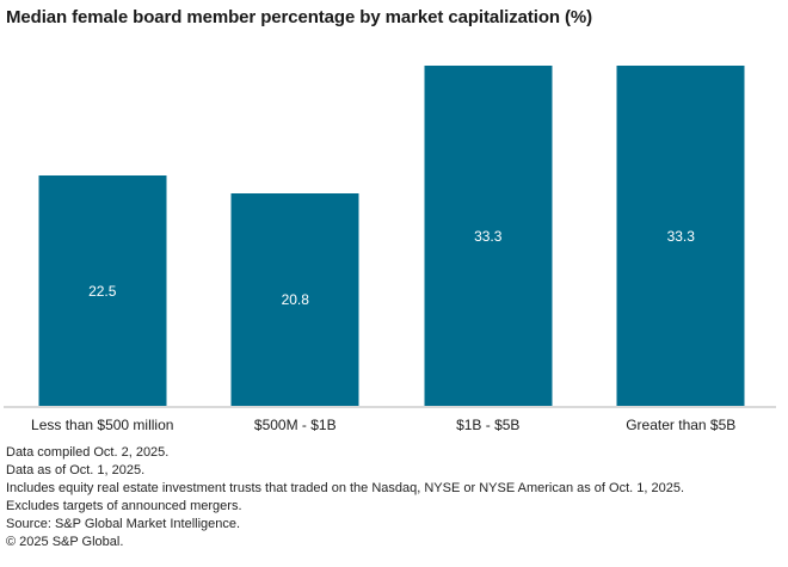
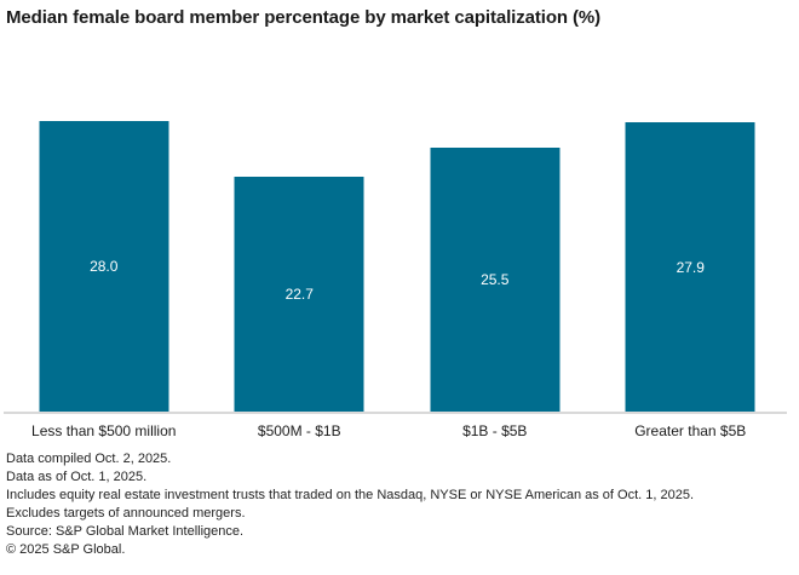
Less than $500 million: 22.5 -> 28.0
$500M - $1B: 20.8 -> 22.7
$1B - $5B: 33.3 -> 25.5
Greater than $5B: 33.3 -> 27.9
